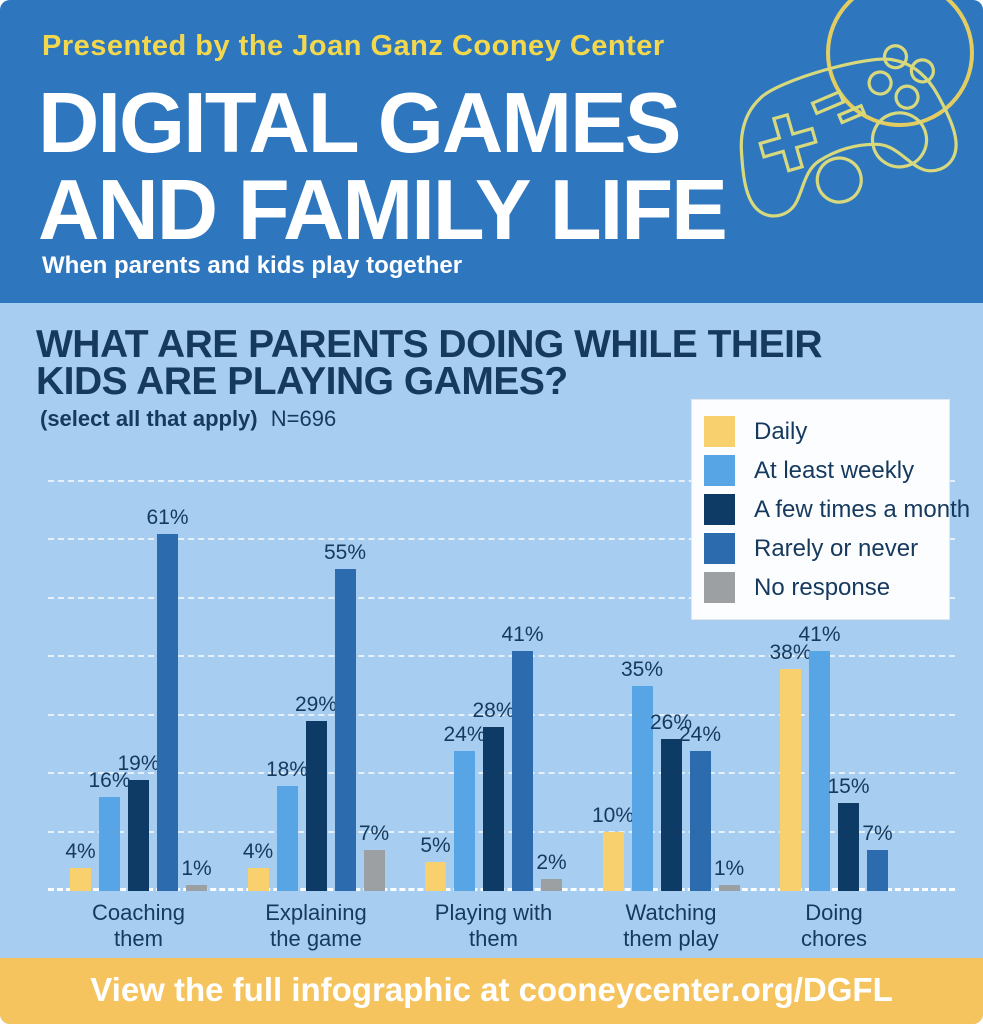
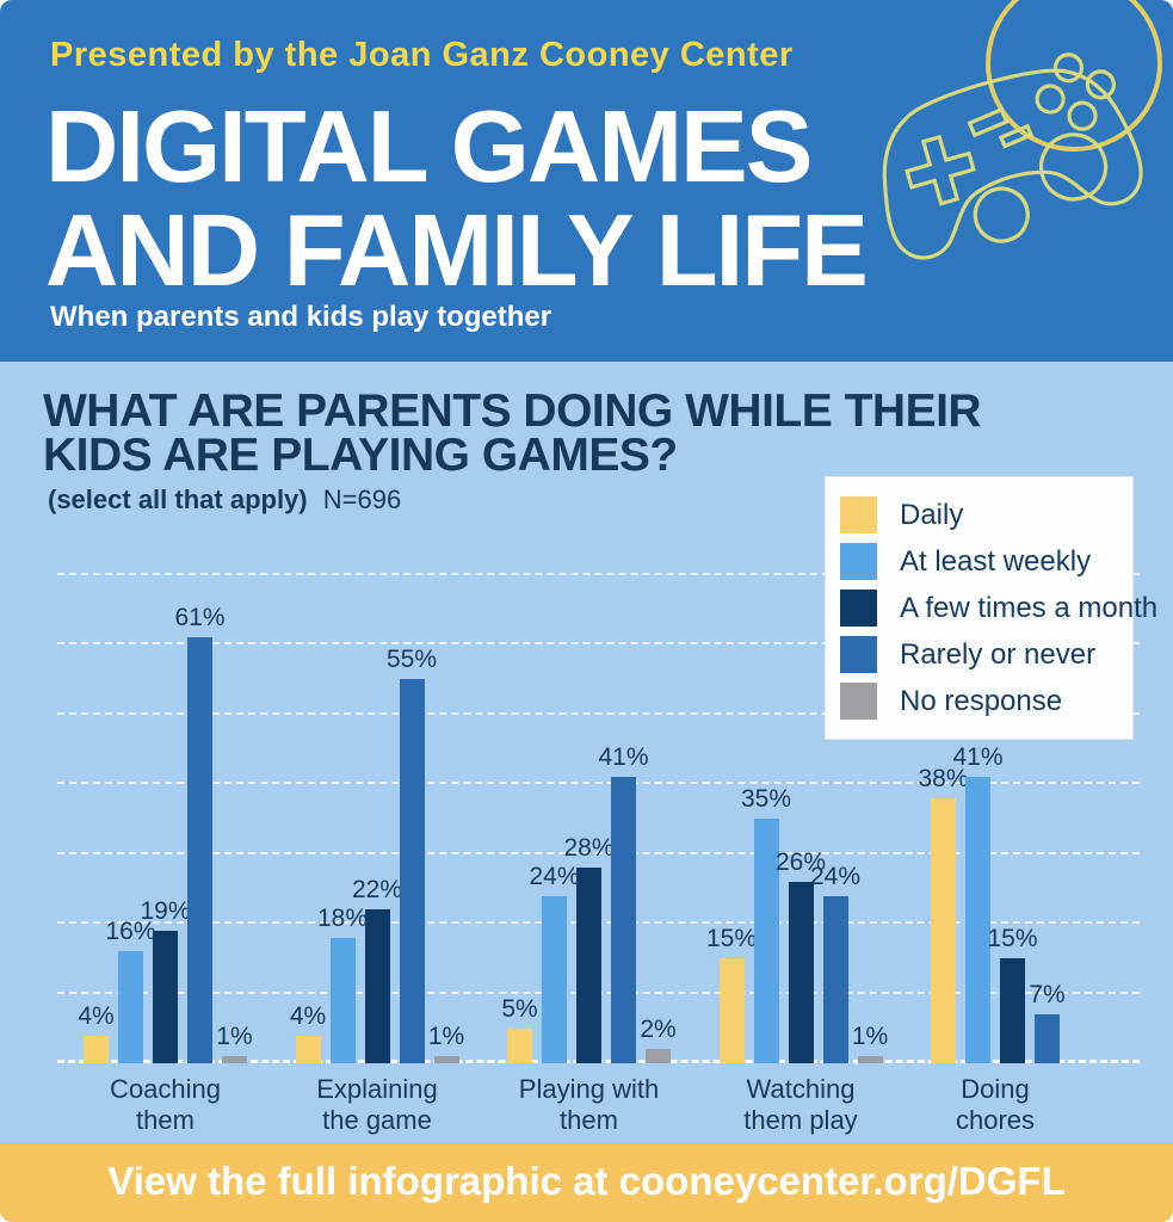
A few times a month/Explaining the game: 29% -> 22%
No response/Explaining the game: 7% -> 1%
Daily/Watching them play: 10% -> 15%
